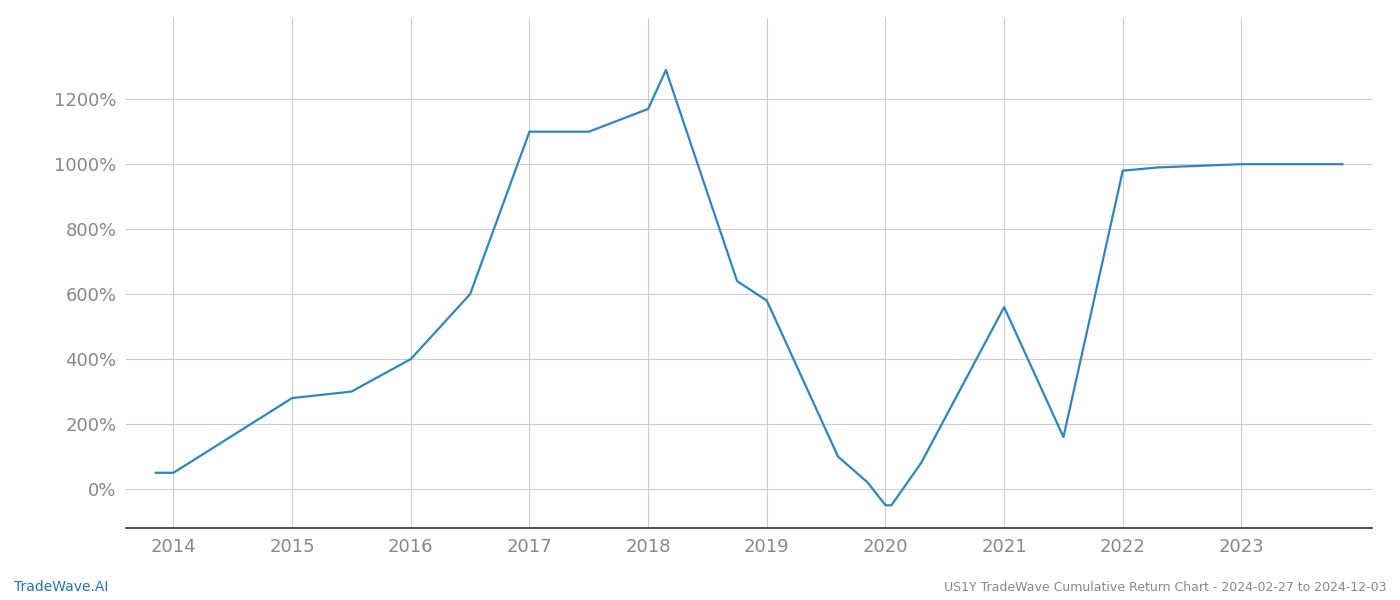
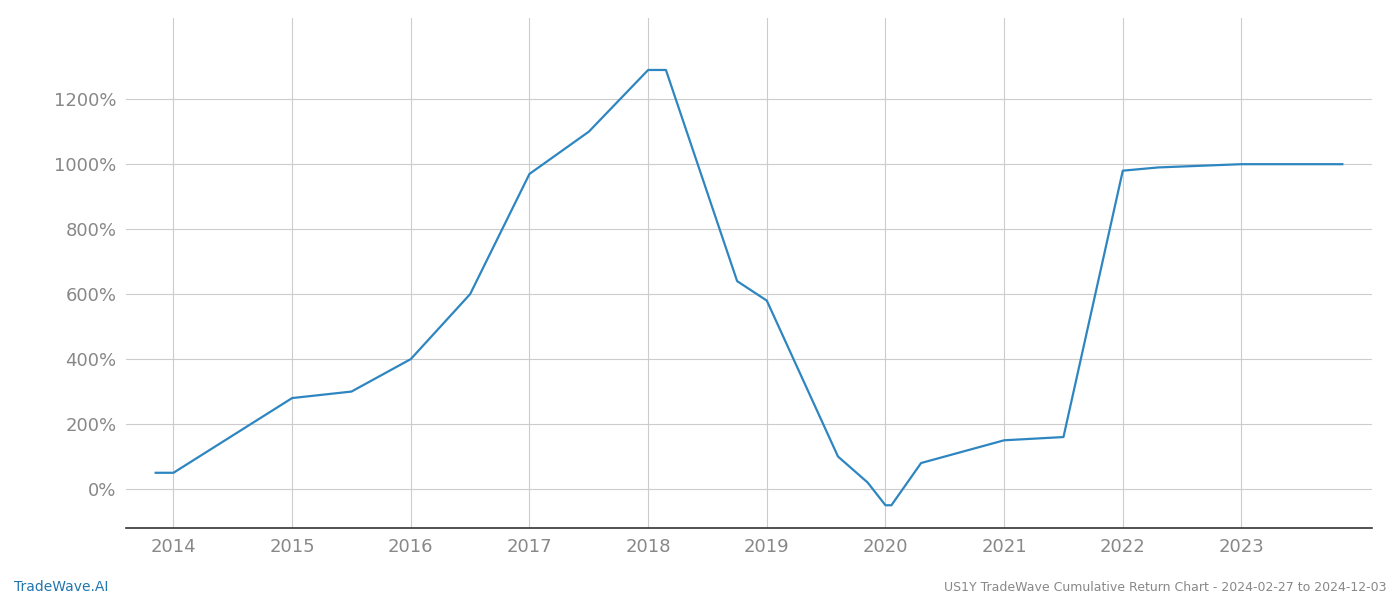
2017: 1100% -> 970%
2018: 1170% -> 1290%
2021: 560% -> 150%
